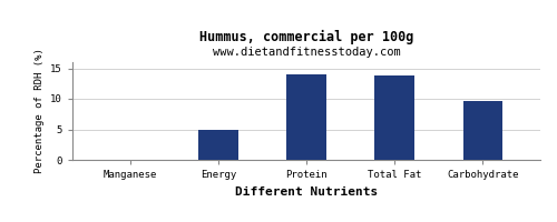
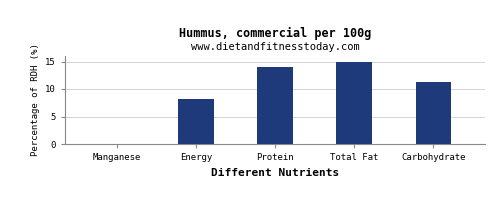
Energy: 5.0 -> 8.1
Total Fat: 13.8 -> 15.0
Carbohydrate: 9.6 -> 11.3
